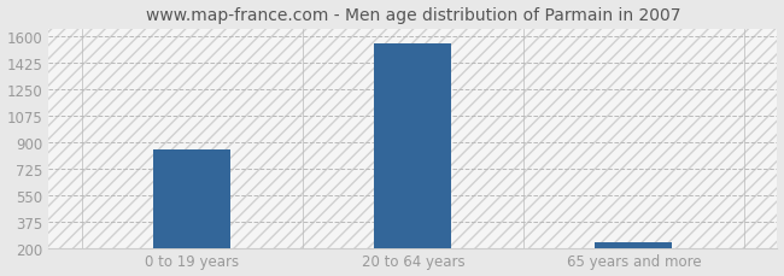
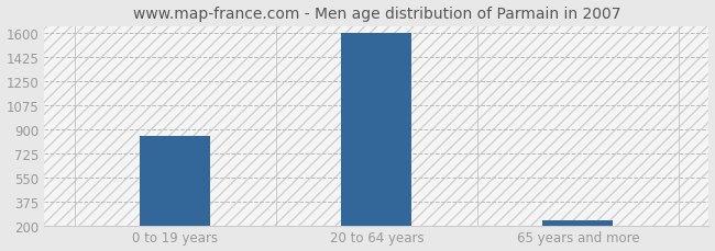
20 to 64 years: 1550 -> 1600
